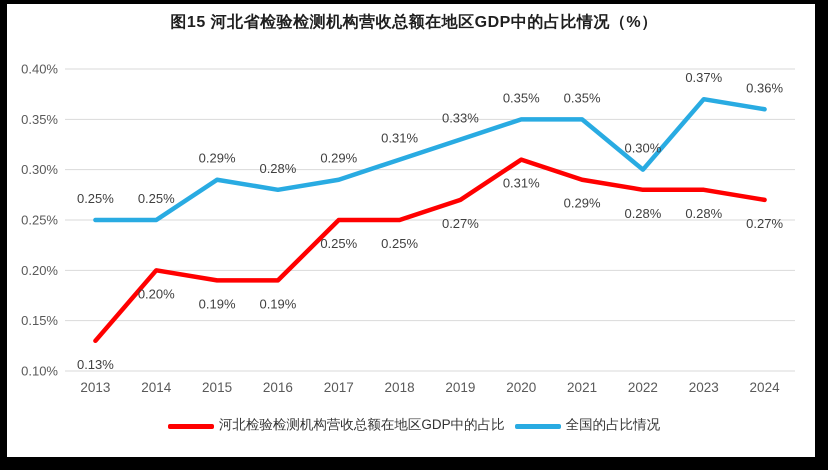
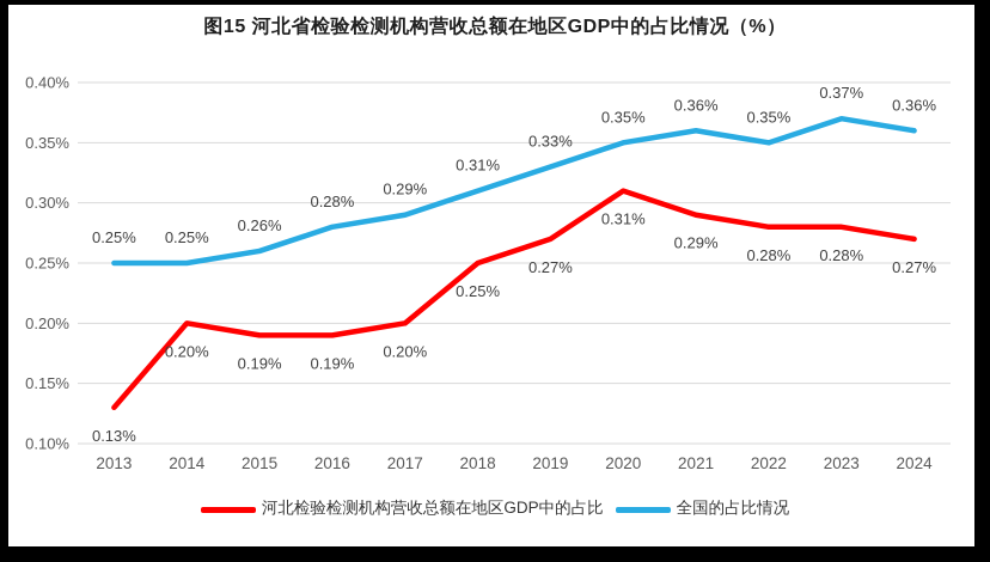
全国的占比情况/2015: 0.29% -> 0.26%
河北检验检测机构营收总额在地区GDP中的占比/2017: 0.25% -> 0.20%
全国的占比情况/2021: 0.35% -> 0.36%
全国的占比情况/2022: 0.30% -> 0.35%
